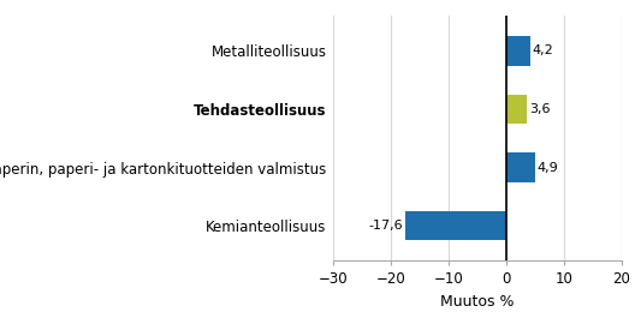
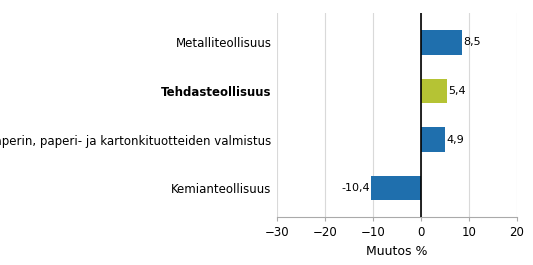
Metalliteollisuus: 4,2 -> 8,5
Tehdasteollisuus: 3,6 -> 5,4
Kemianteollisuus: -17,6 -> -10,4
